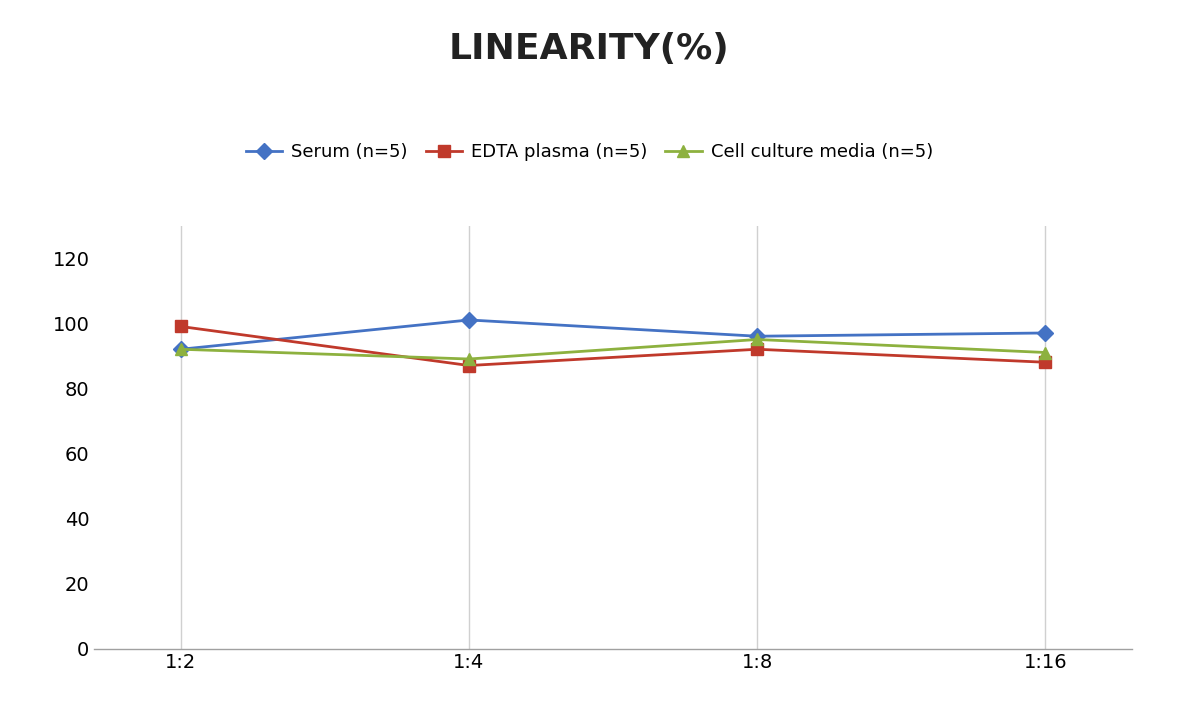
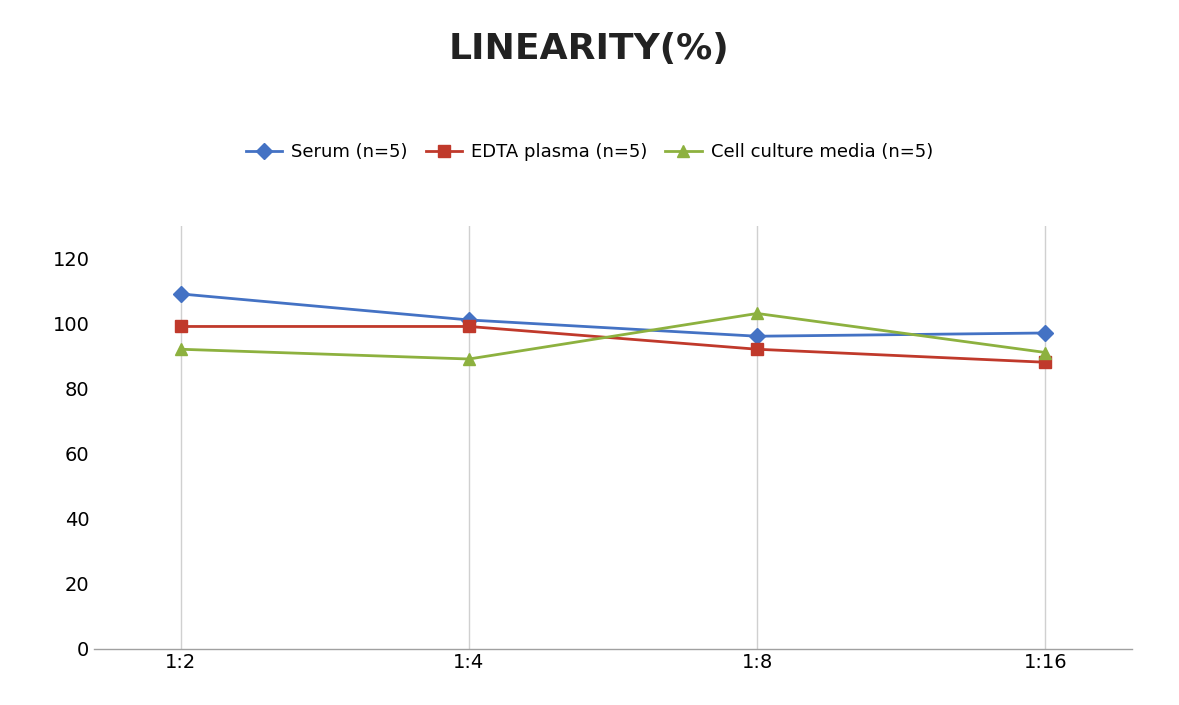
Serum (n=5)/1:2: 92 -> 109
EDTA plasma (n=5)/1:4: 87 -> 99
Cell culture media (n=5)/1:8: 95 -> 103
